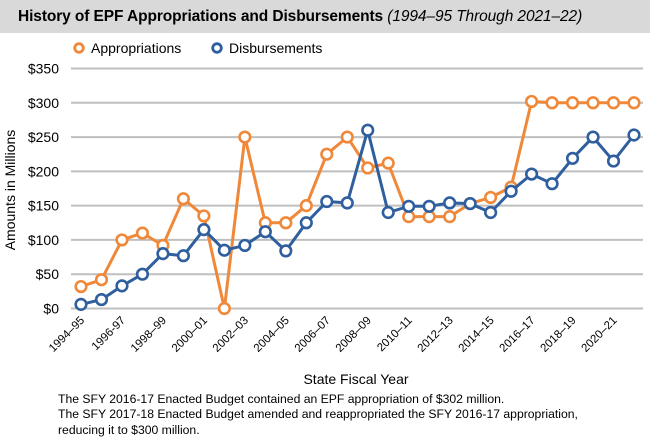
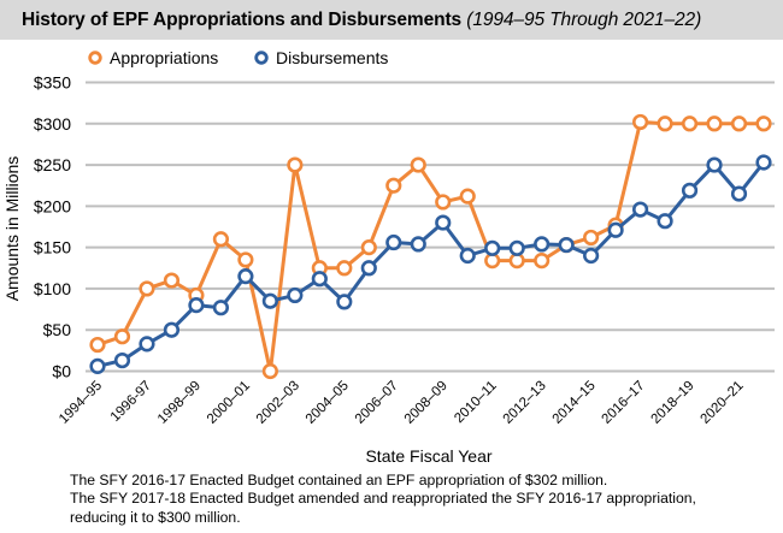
Disbursements/2008–09: $260 -> $180
